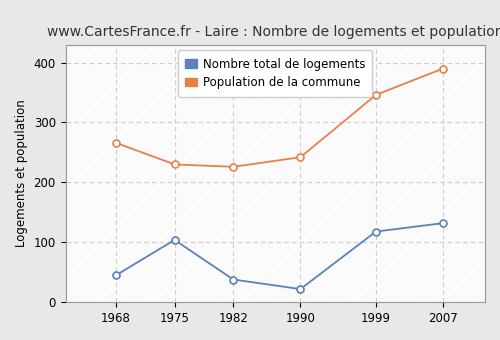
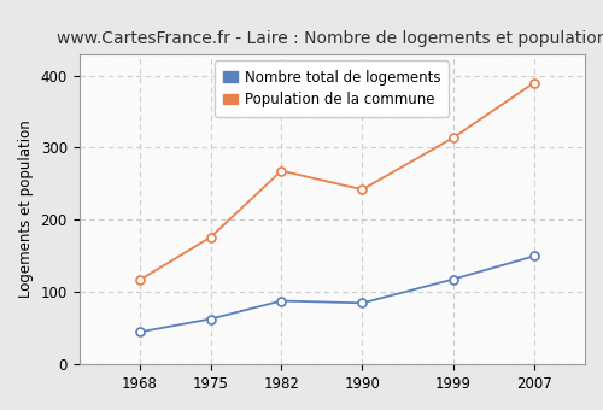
Population de la commune/1968: 266 -> 117
Nombre total de logements/1975: 104 -> 63
Population de la commune/1975: 230 -> 176
Nombre total de logements/1982: 38 -> 88
Population de la commune/1982: 226 -> 268
Nombre total de logements/1990: 22 -> 85
Population de la commune/1999: 346 -> 314
Nombre total de logements/2007: 132 -> 150
